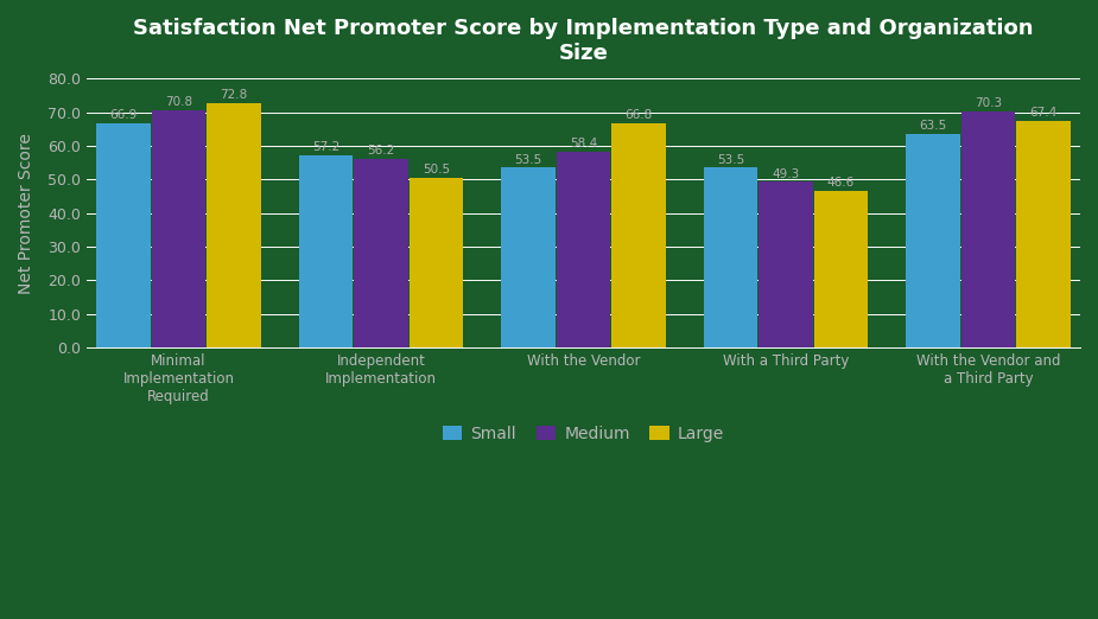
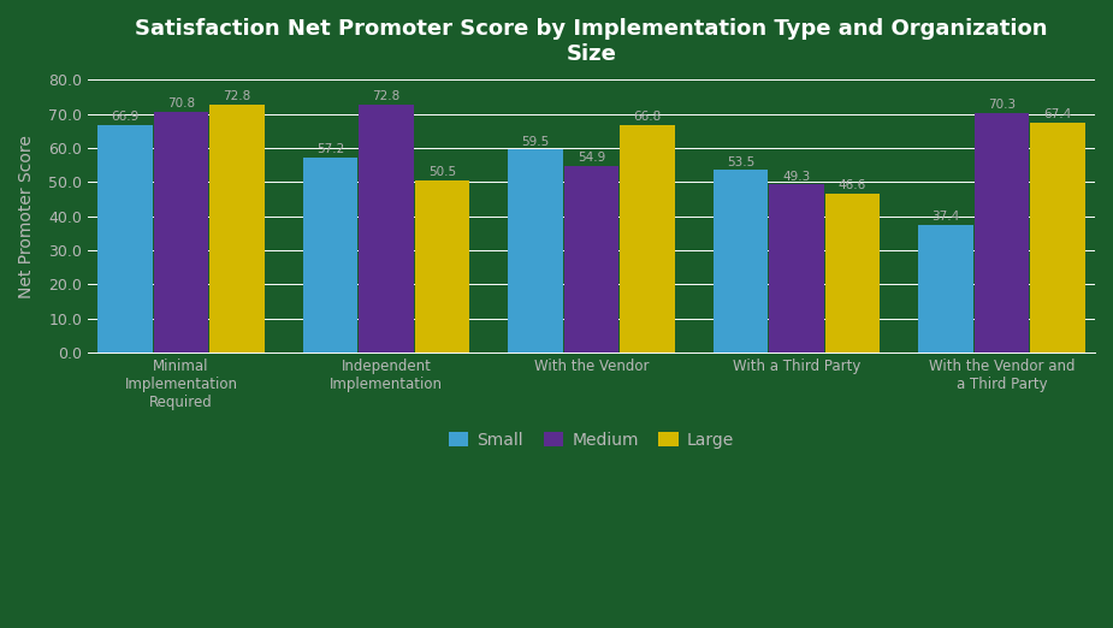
Medium/Independent Implementation: 56.2 -> 72.8
Small/With the Vendor: 53.5 -> 59.5
Medium/With the Vendor: 58.4 -> 54.9
Small/With the Vendor and a Third Party: 63.5 -> 37.4
